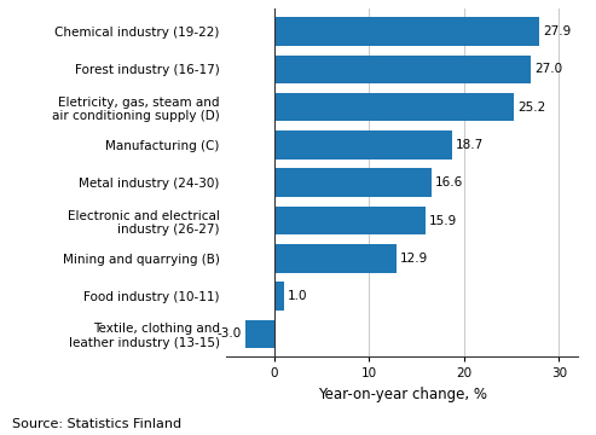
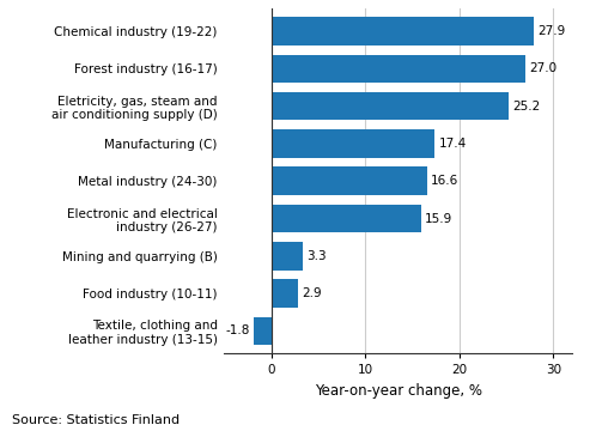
Manufacturing (C): 18.7 -> 17.4
Mining and quarrying (B): 12.9 -> 3.3
Food industry (10-11): 1.0 -> 2.9
Textile, clothing and leather industry (13-15): -3.0 -> -1.8
